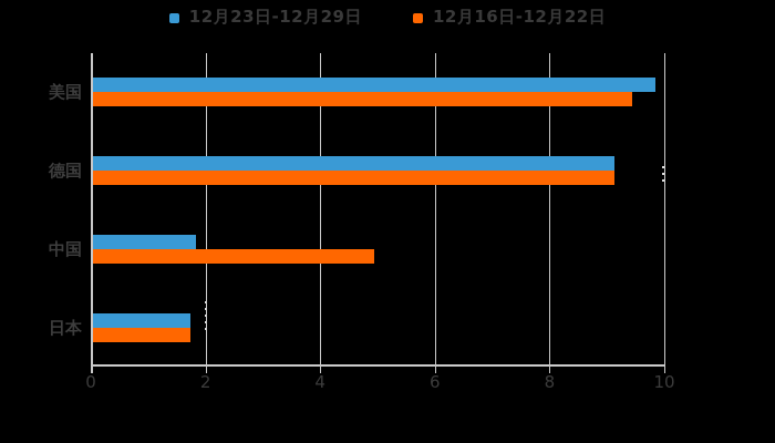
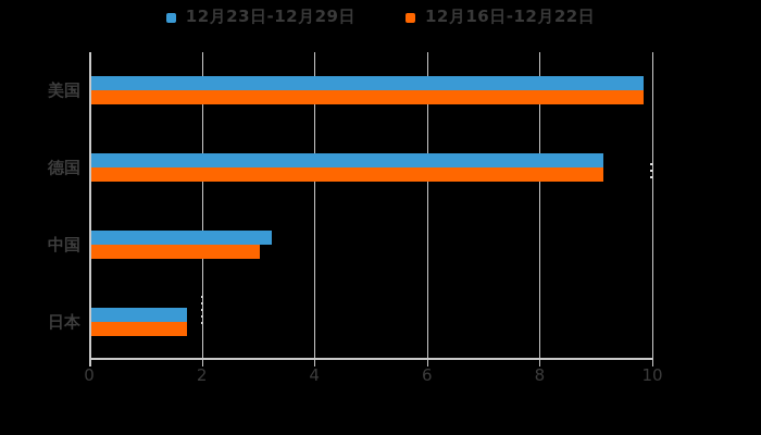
12月16日-12月22日/美国: 9.4 -> 9.8
12月23日-12月29日/中国: 1.8 -> 3.2
12月16日-12月22日/中国: 4.9 -> 3.0
